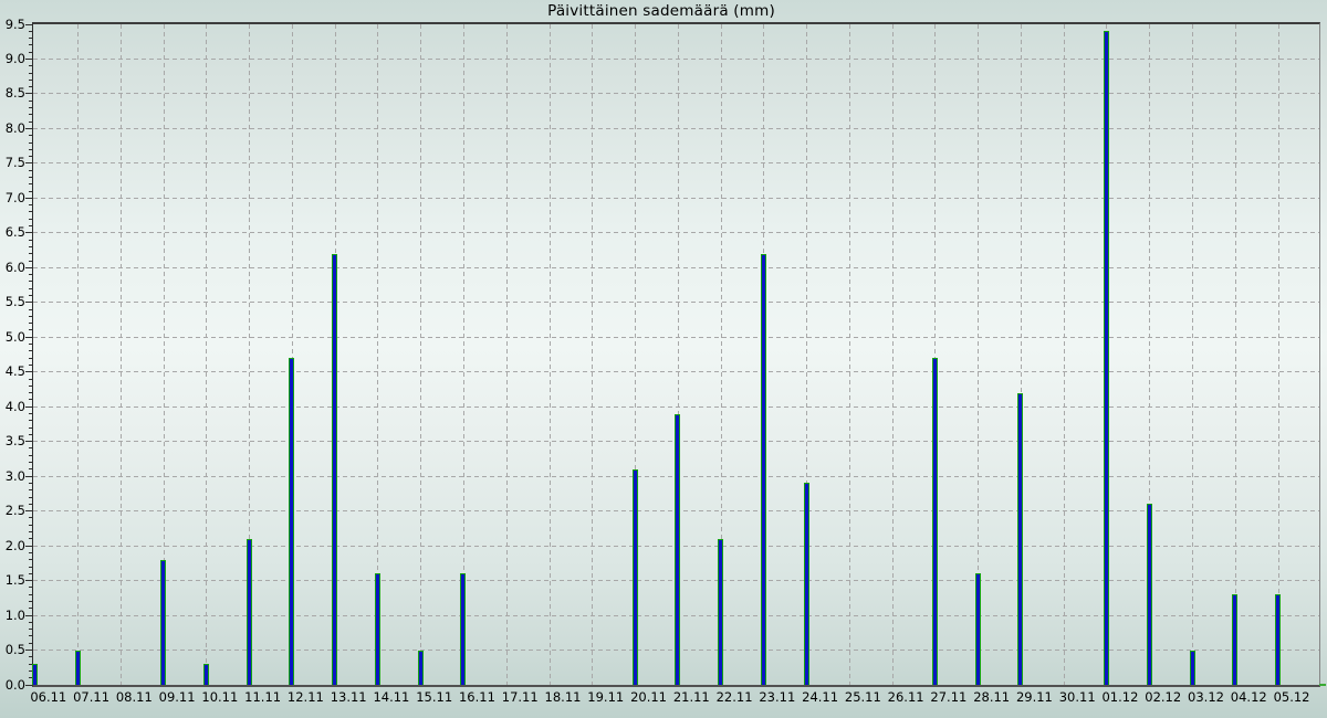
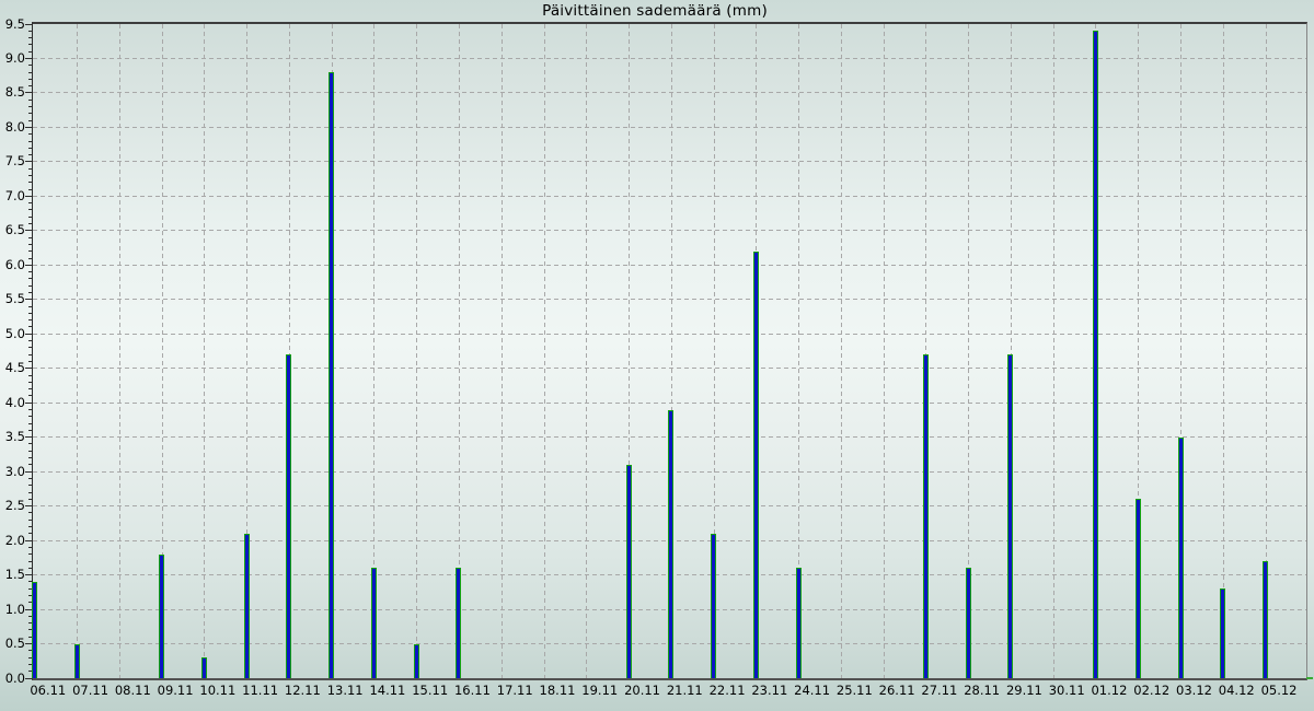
06.11: 0.3 -> 1.4
13.11: 6.2 -> 8.8
24.11: 2.9 -> 1.6
29.11: 4.2 -> 4.7
03.12: 0.5 -> 3.5
05.12: 1.3 -> 1.7
